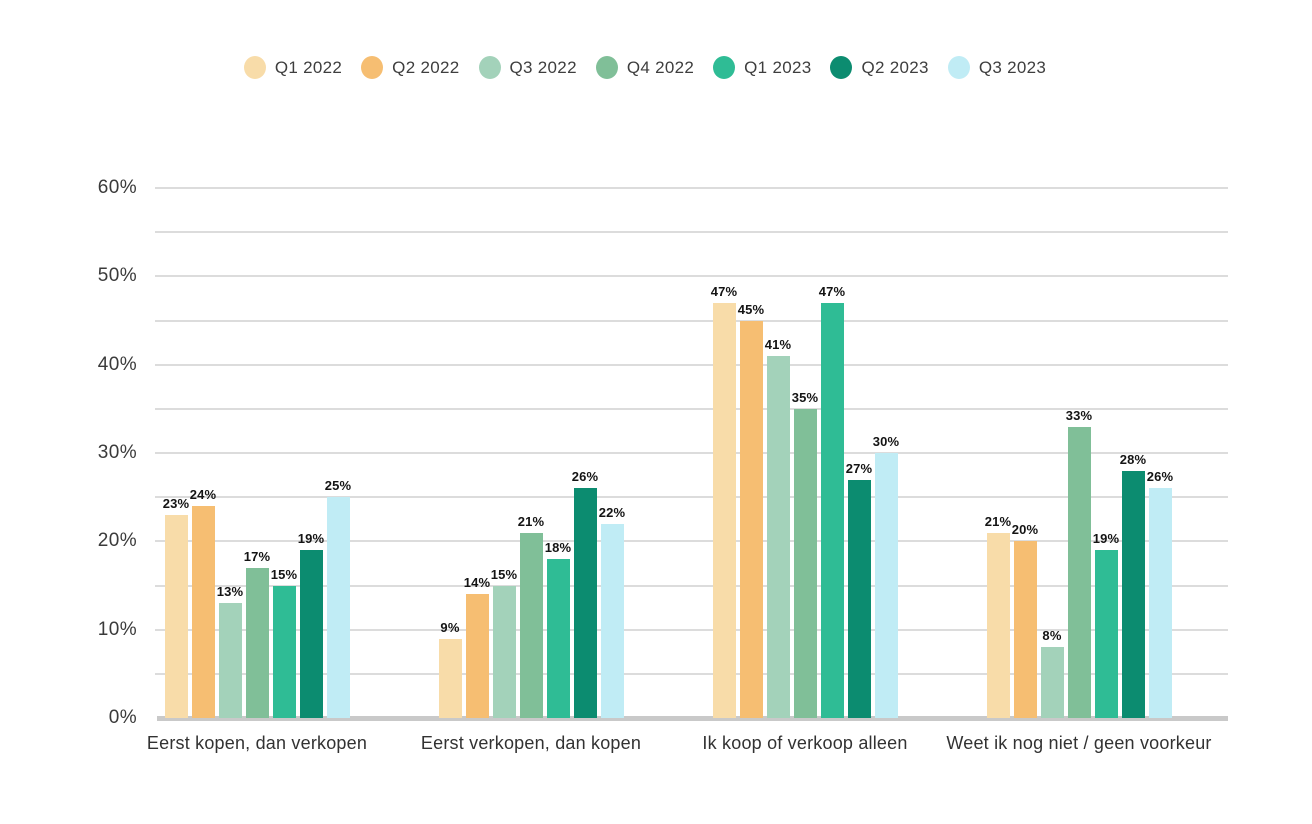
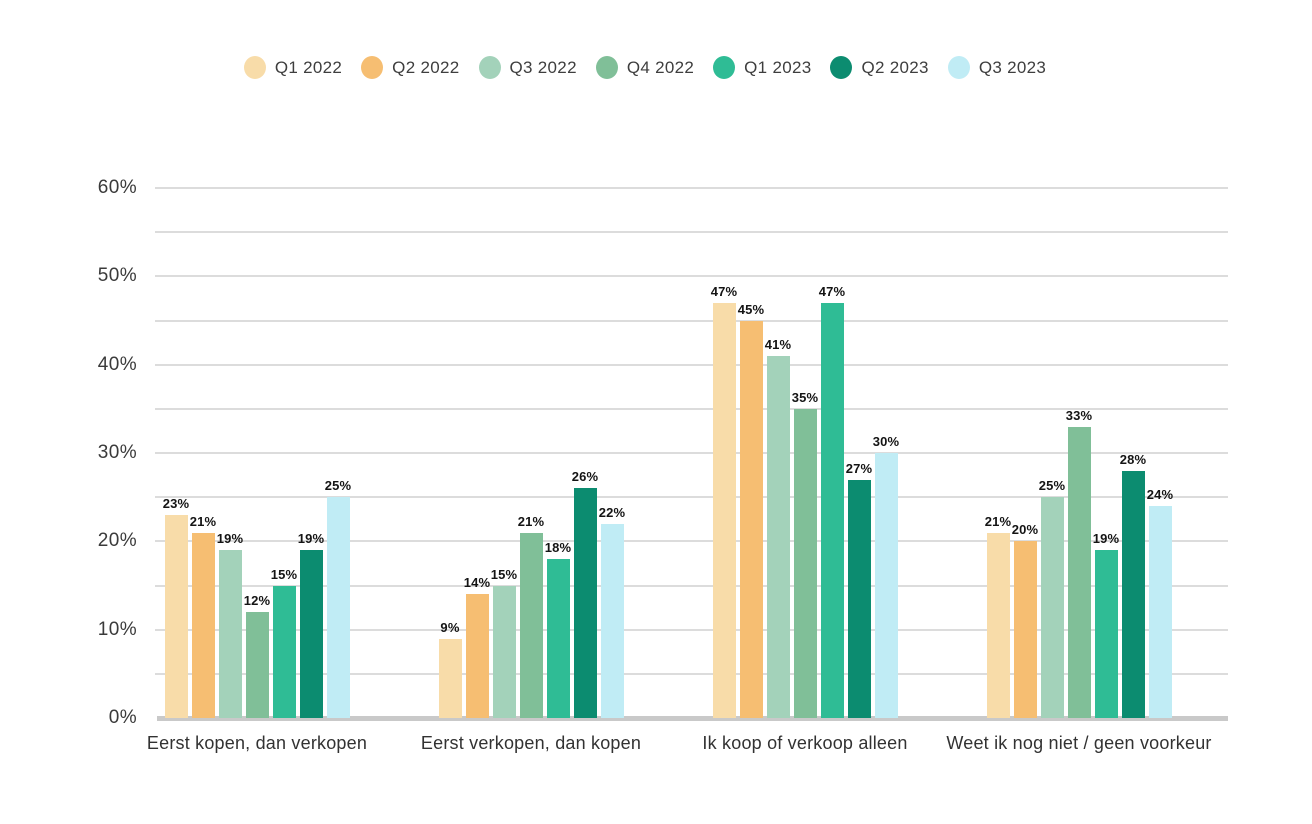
Q2 2022/Eerst kopen, dan verkopen: 24% -> 21%
Q3 2022/Eerst kopen, dan verkopen: 13% -> 19%
Q4 2022/Eerst kopen, dan verkopen: 17% -> 12%
Q3 2022/Weet ik nog niet / geen voorkeur: 8% -> 25%
Q3 2023/Weet ik nog niet / geen voorkeur: 26% -> 24%
